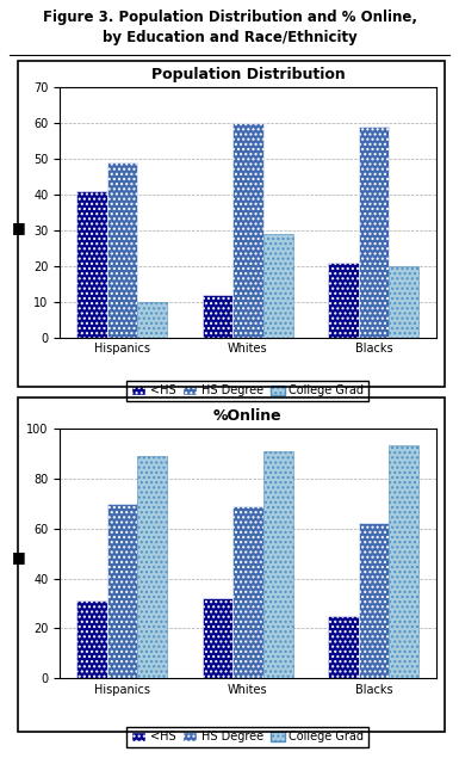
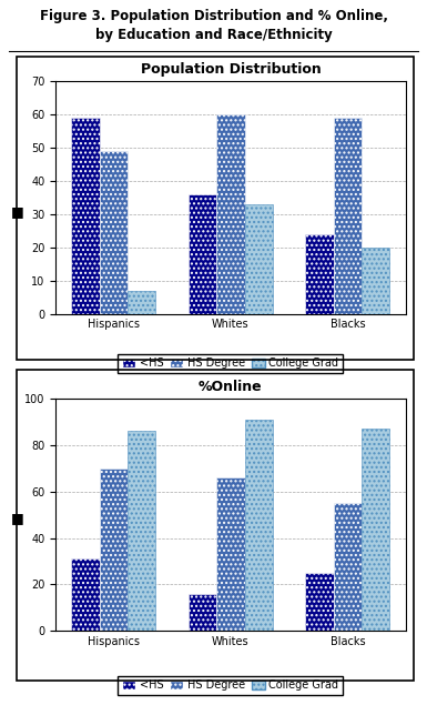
Population Distribution/<HS/Hispanics: 41 -> 59
Population Distribution/College Grad/Hispanics: 10 -> 7
Population Distribution/<HS/Whites: 12 -> 36
Population Distribution/College Grad/Whites: 29 -> 33
Population Distribution/<HS/Blacks: 21 -> 24
%Online/College Grad/Hispanics: 89 -> 86
%Online/<HS/Whites: 32 -> 16
%Online/HS Degree/Whites: 69 -> 66
%Online/HS Degree/Blacks: 62 -> 55
%Online/College Grad/Blacks: 93 -> 87
